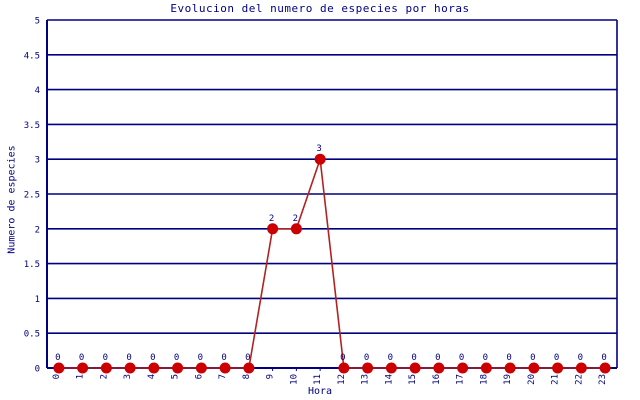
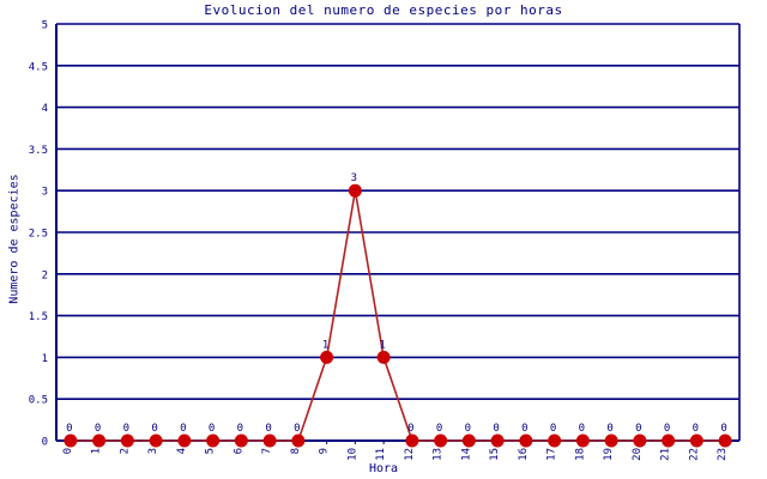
9: 2 -> 1
10: 2 -> 3
11: 3 -> 1
